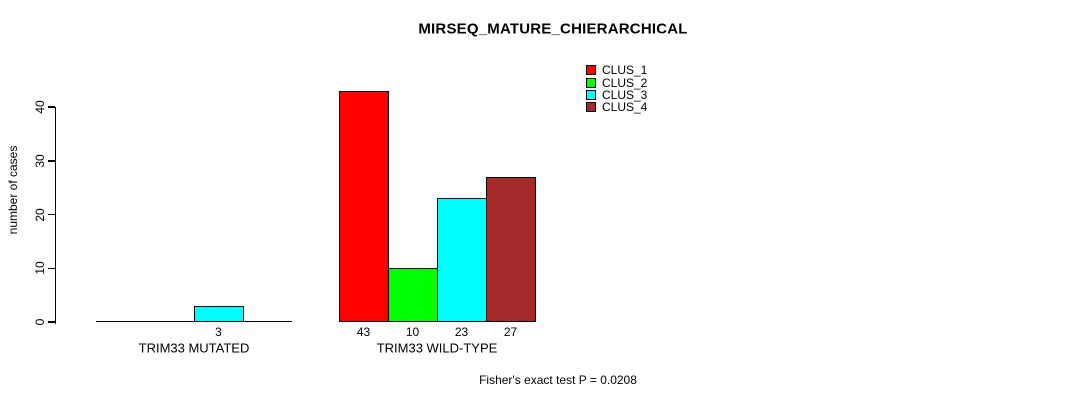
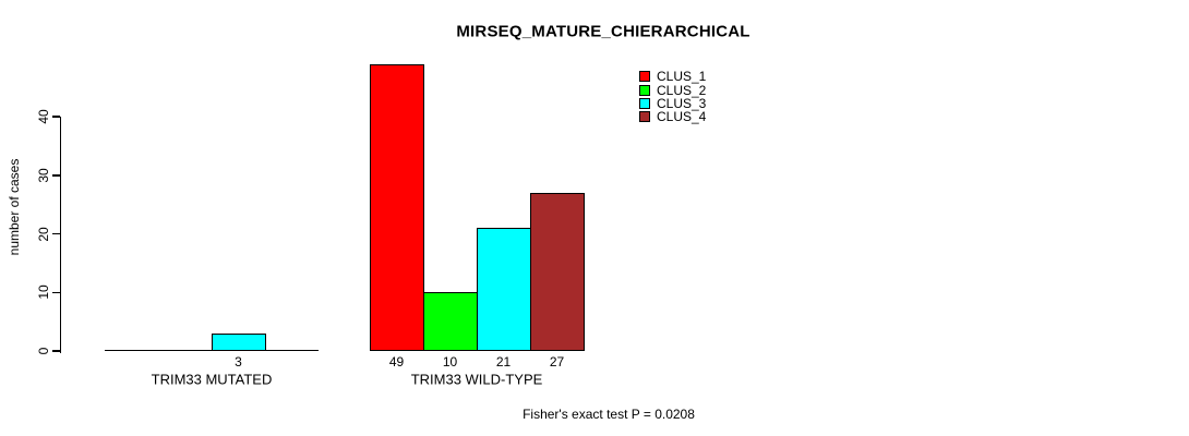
CLUS_1/TRIM33 WILD-TYPE: 43 -> 49
CLUS_3/TRIM33 WILD-TYPE: 23 -> 21
